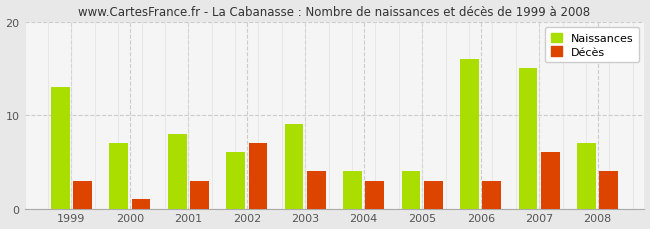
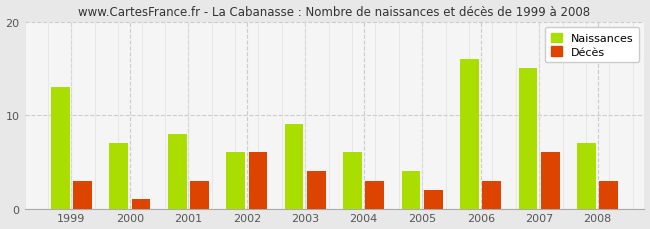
Décès/2002: 7 -> 6
Naissances/2004: 4 -> 6
Décès/2005: 3 -> 2
Décès/2008: 4 -> 3
